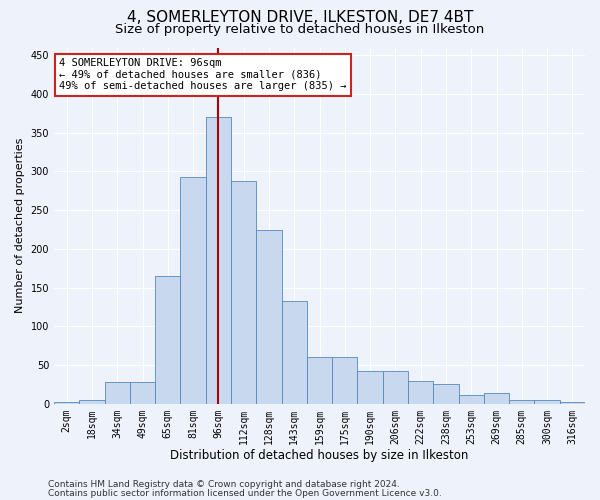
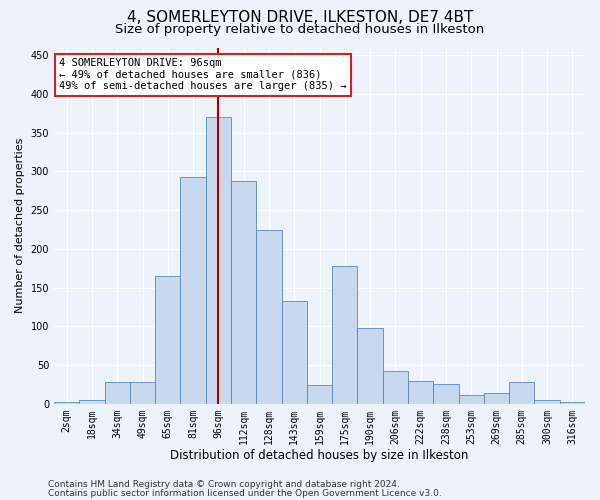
159sqm: 60 -> 24
175sqm: 60 -> 178
190sqm: 42 -> 98
285sqm: 5 -> 28
